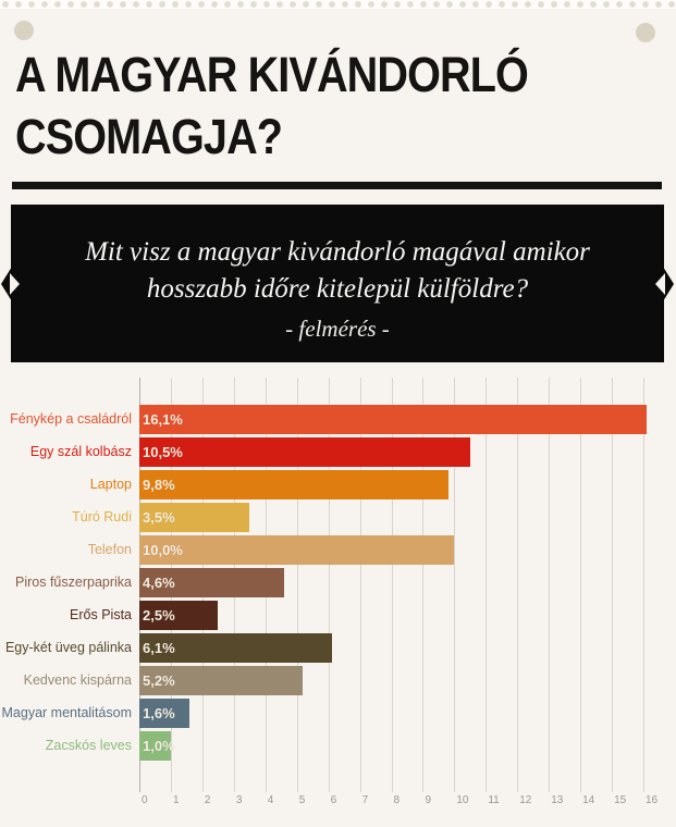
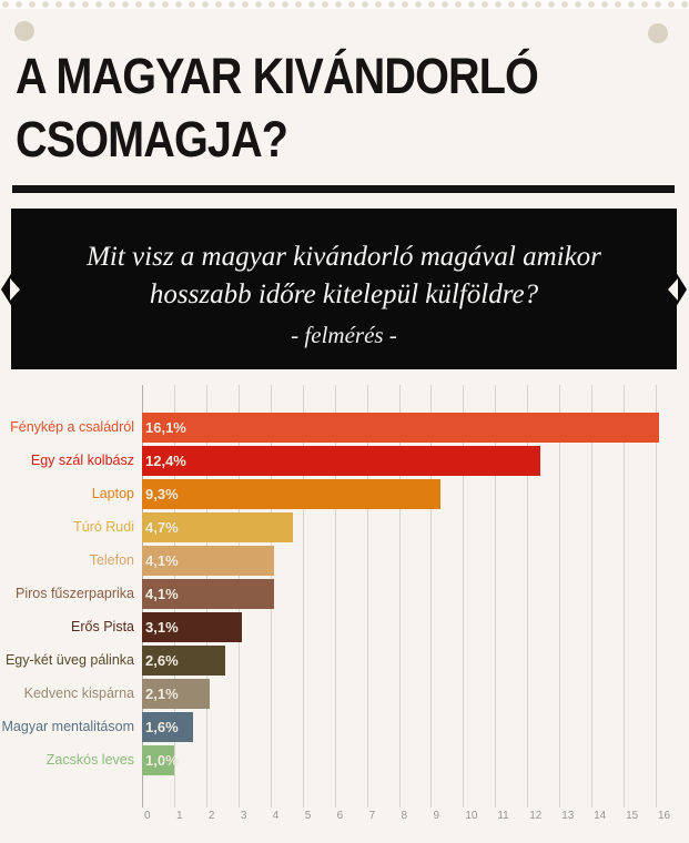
Egy szál kolbász: 10,5% -> 12,4%
Laptop: 9,8% -> 9,3%
Túró Rudi: 3,5% -> 4,7%
Telefon: 10,0% -> 4,1%
Piros fűszerpaprika: 4,6% -> 4,1%
Erős Pista: 2,5% -> 3,1%
Egy-két üveg pálinka: 6,1% -> 2,6%
Kedvenc kispárna: 5,2% -> 2,1%
